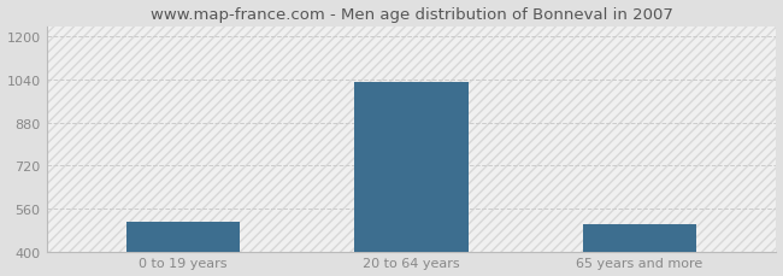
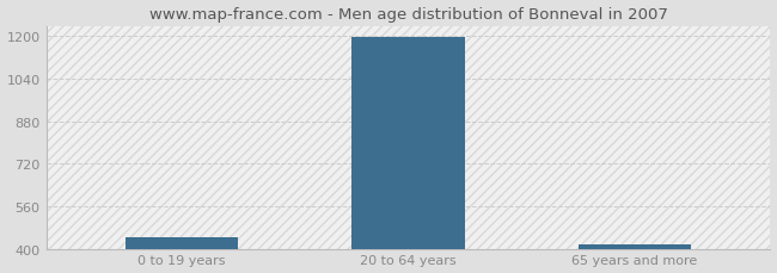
0 to 19 years: 510 -> 442
20 to 64 years: 1030 -> 1197
65 years and more: 500 -> 418
